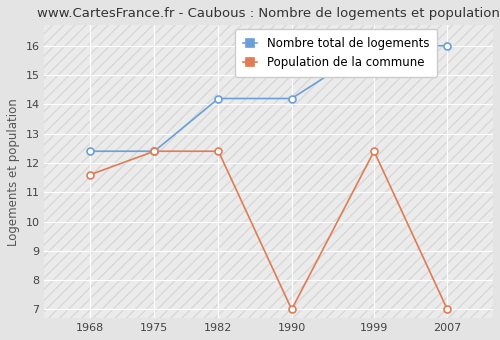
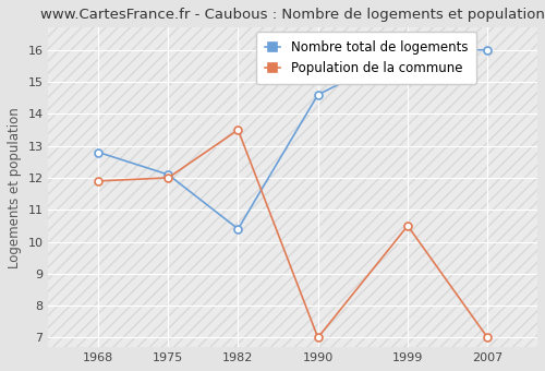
Nombre total de logements/1968: 12.4 -> 12.8
Population de la commune/1968: 11.6 -> 11.9
Nombre total de logements/1975: 12.4 -> 12.1
Population de la commune/1975: 12.4 -> 12.0
Nombre total de logements/1982: 14.2 -> 10.4
Population de la commune/1982: 12.4 -> 13.5
Nombre total de logements/1990: 14.2 -> 14.6
Population de la commune/1999: 12.4 -> 10.5
